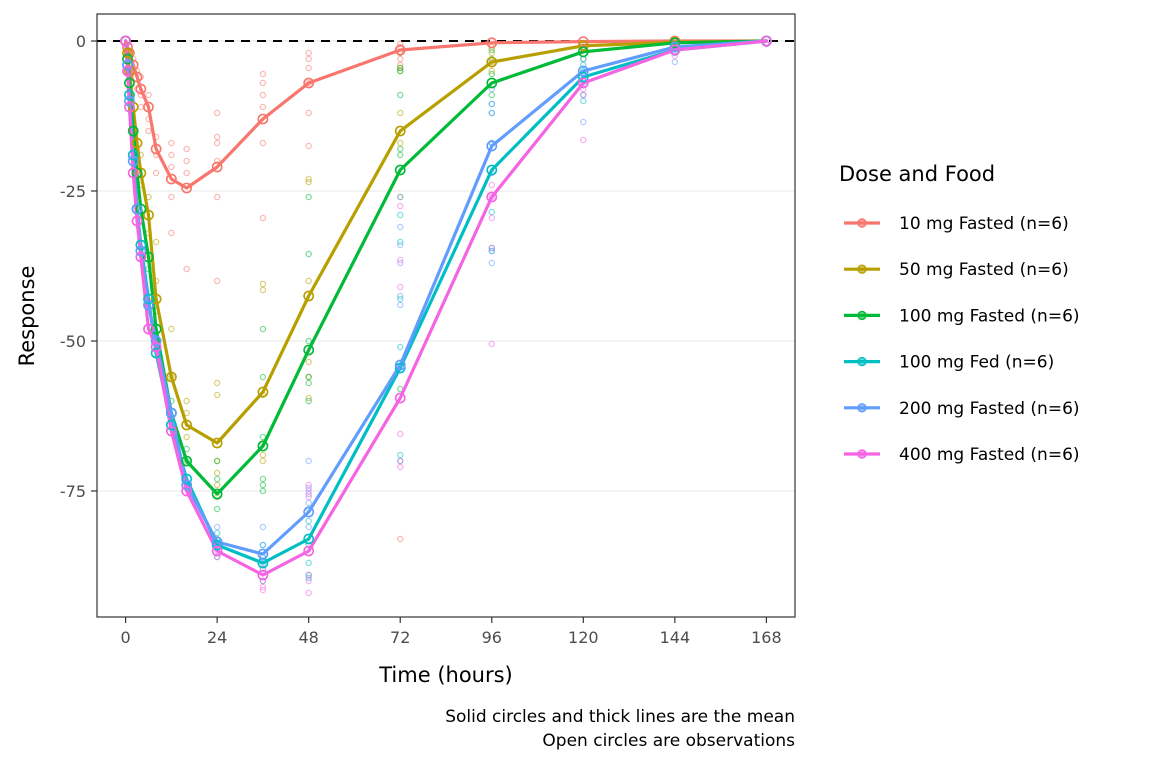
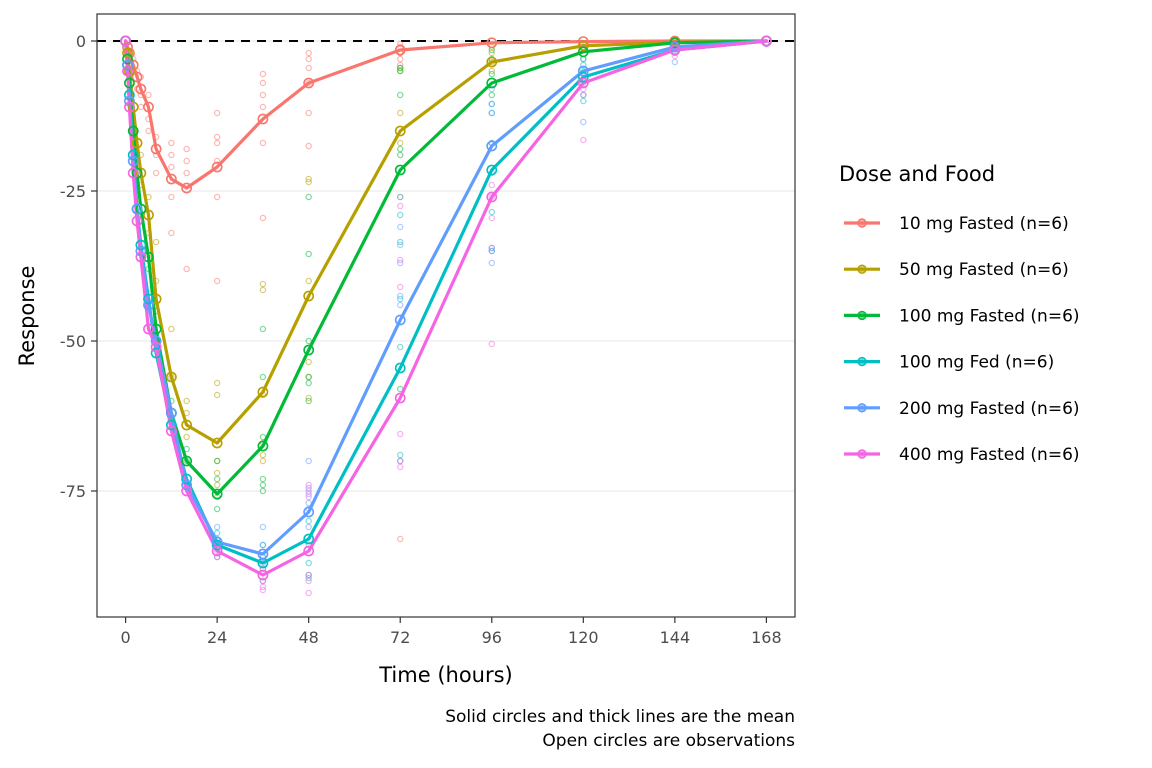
200 mg Fasted (n=6)/72: -54 -> -46
